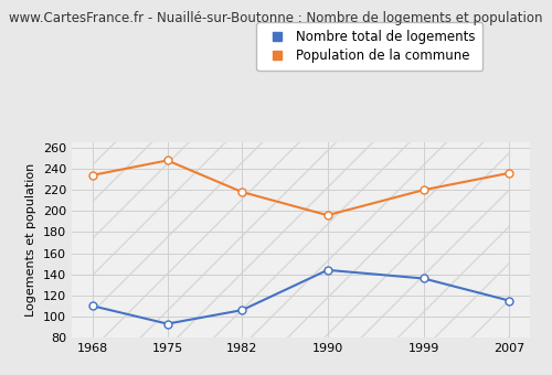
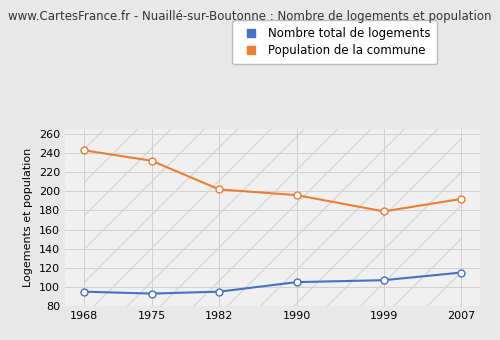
Nombre total de logements/1968: 110 -> 95
Population de la commune/1968: 234 -> 243
Population de la commune/1975: 248 -> 232
Nombre total de logements/1982: 106 -> 95
Population de la commune/1982: 218 -> 202
Nombre total de logements/1990: 144 -> 105
Nombre total de logements/1999: 136 -> 107
Population de la commune/1999: 220 -> 179
Population de la commune/2007: 236 -> 192
